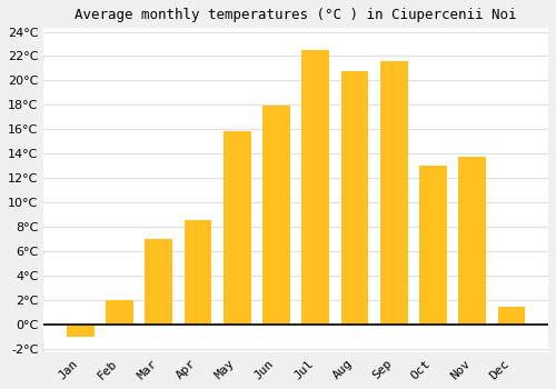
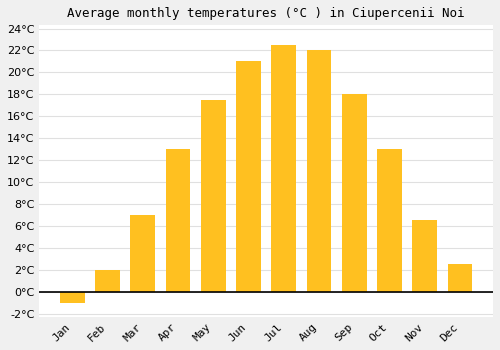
Apr: 8.5°C -> 13.0°C
May: 15.8°C -> 17.5°C
Jun: 17.9°C -> 21.0°C
Aug: 20.8°C -> 22.0°C
Sep: 21.6°C -> 18.0°C
Nov: 13.7°C -> 6.5°C
Dec: 1.4°C -> 2.5°C
